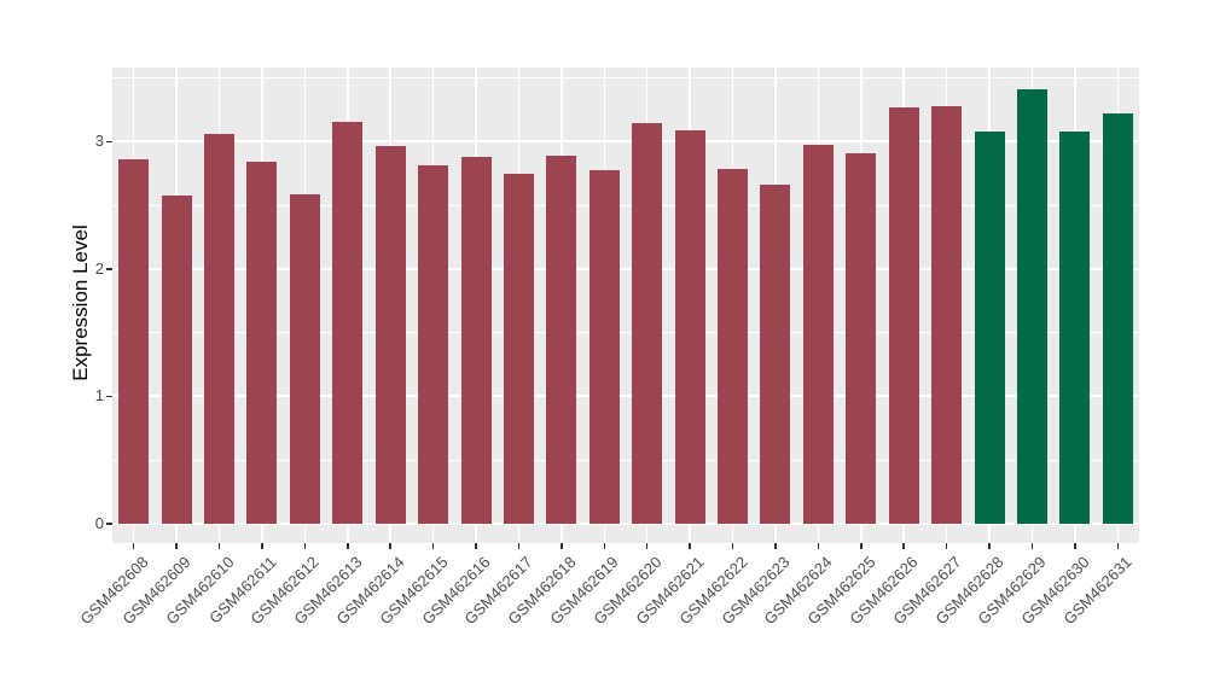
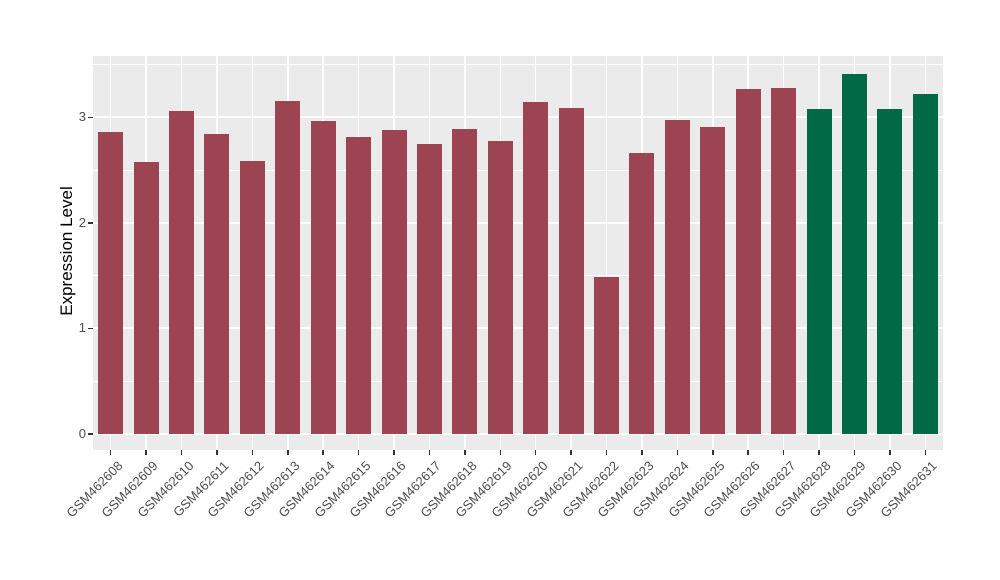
GSM462622: 2.79 -> 1.49
